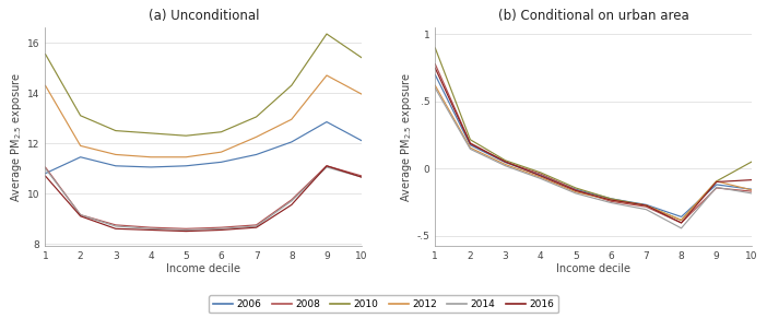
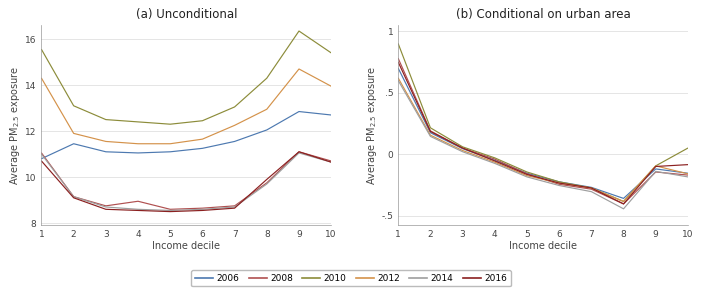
(a) Unconditional/2008/4: 8.65 -> 8.95
(a) Unconditional/2016/8: 9.55 -> 9.90
(a) Unconditional/2006/10: 12.10 -> 12.70
